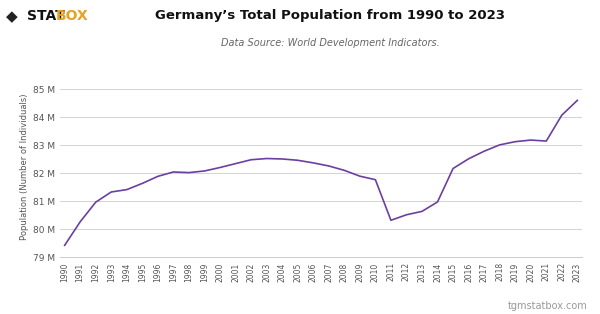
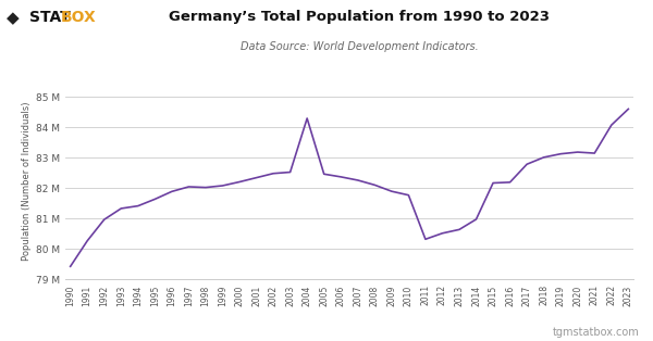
2004: 82.52 M -> 84.30 M
2016: 82.52 M -> 82.20 M
